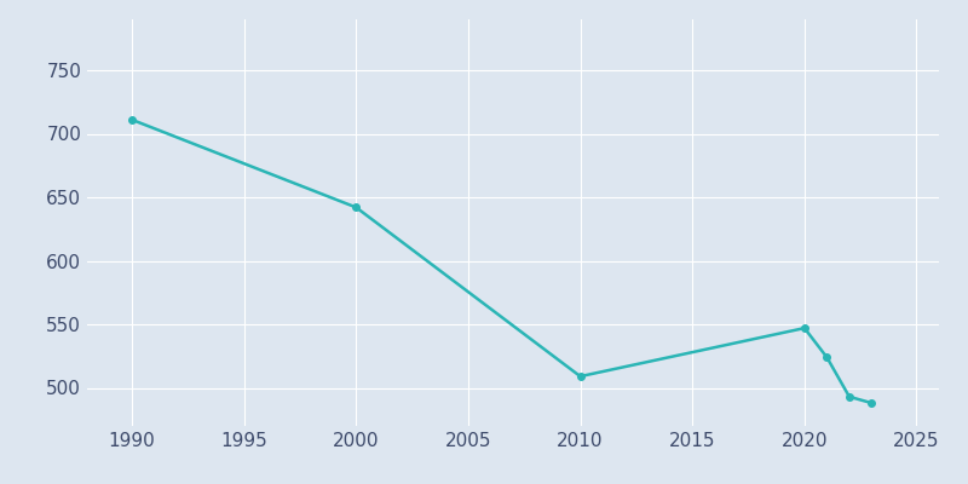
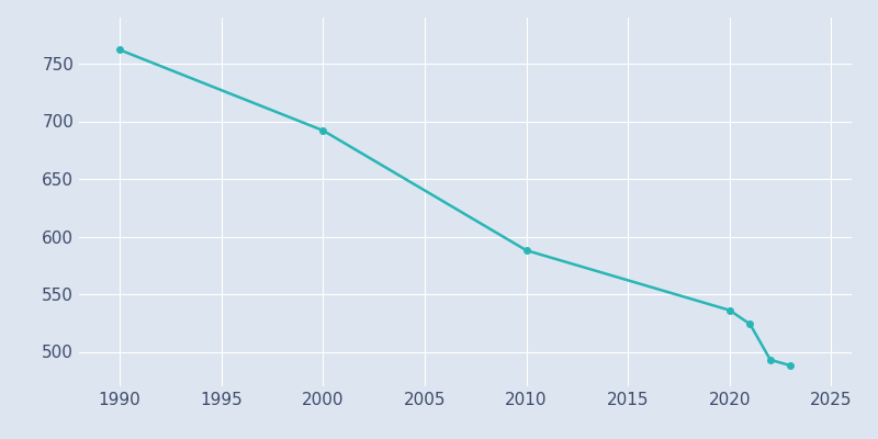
1990: 711 -> 762
2000: 642 -> 692
2010: 509 -> 588
2020: 547 -> 536
